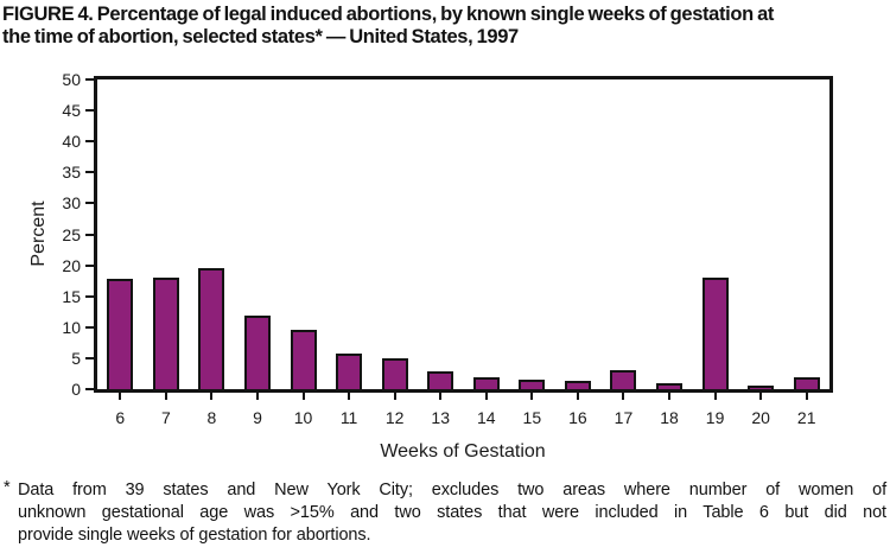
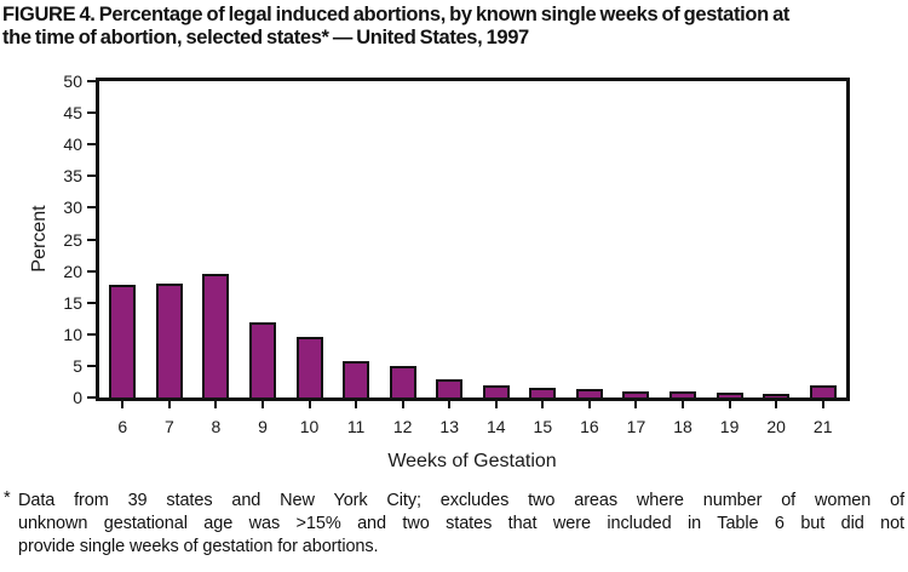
17: 3 -> 1
19: 18 -> 1
